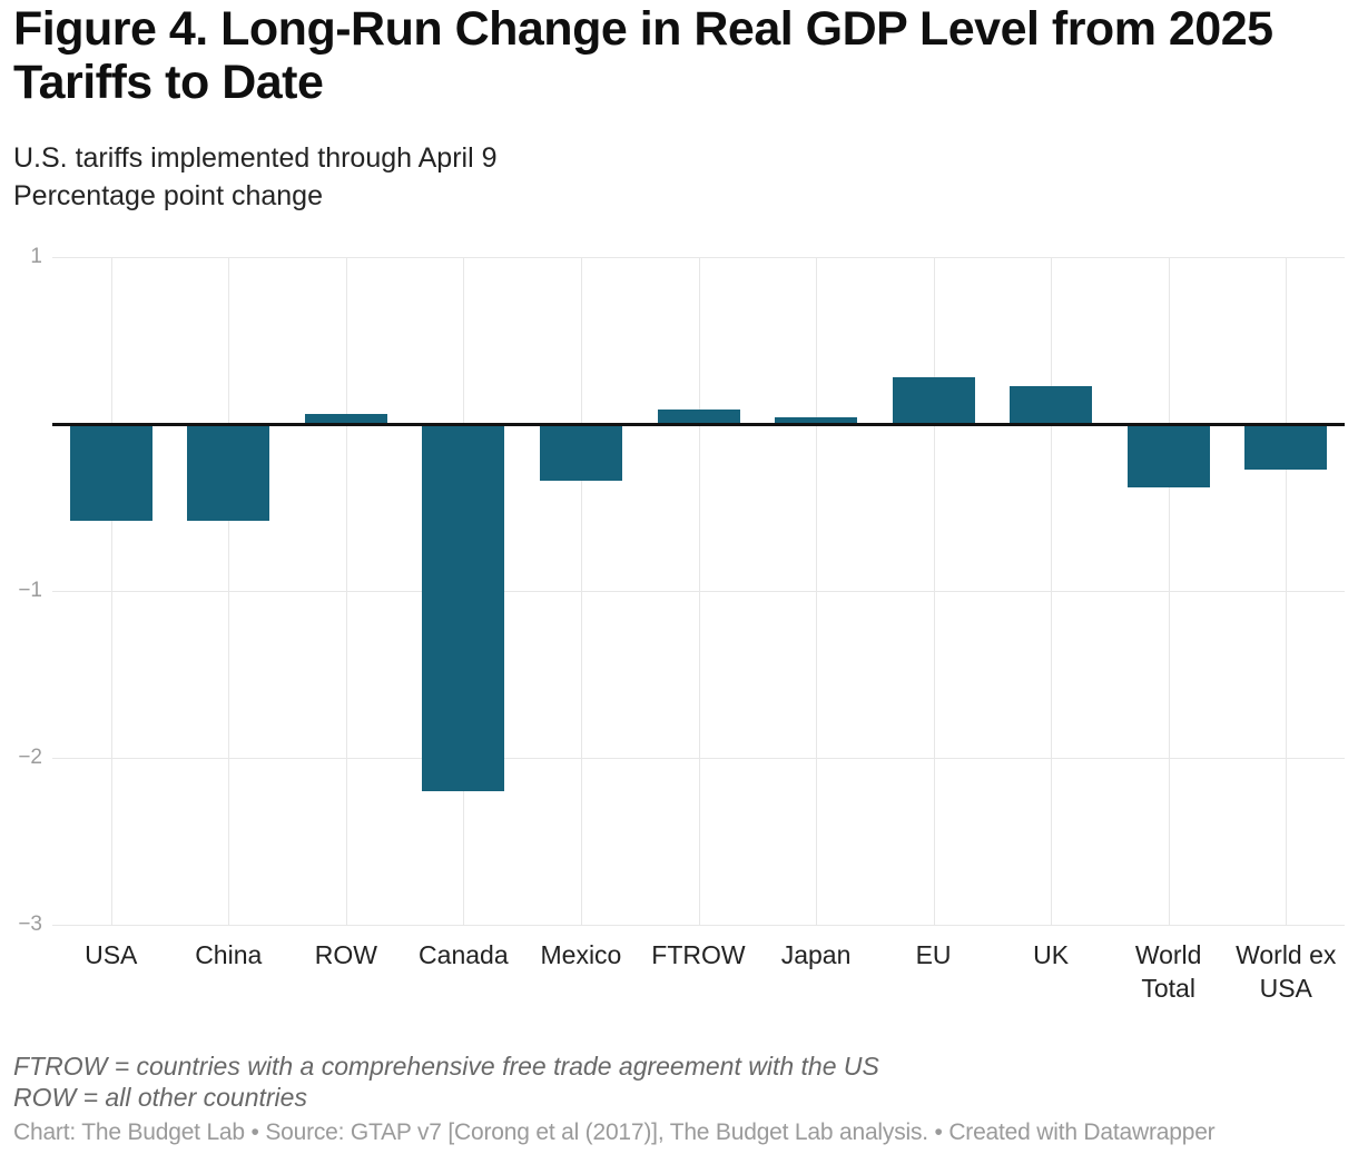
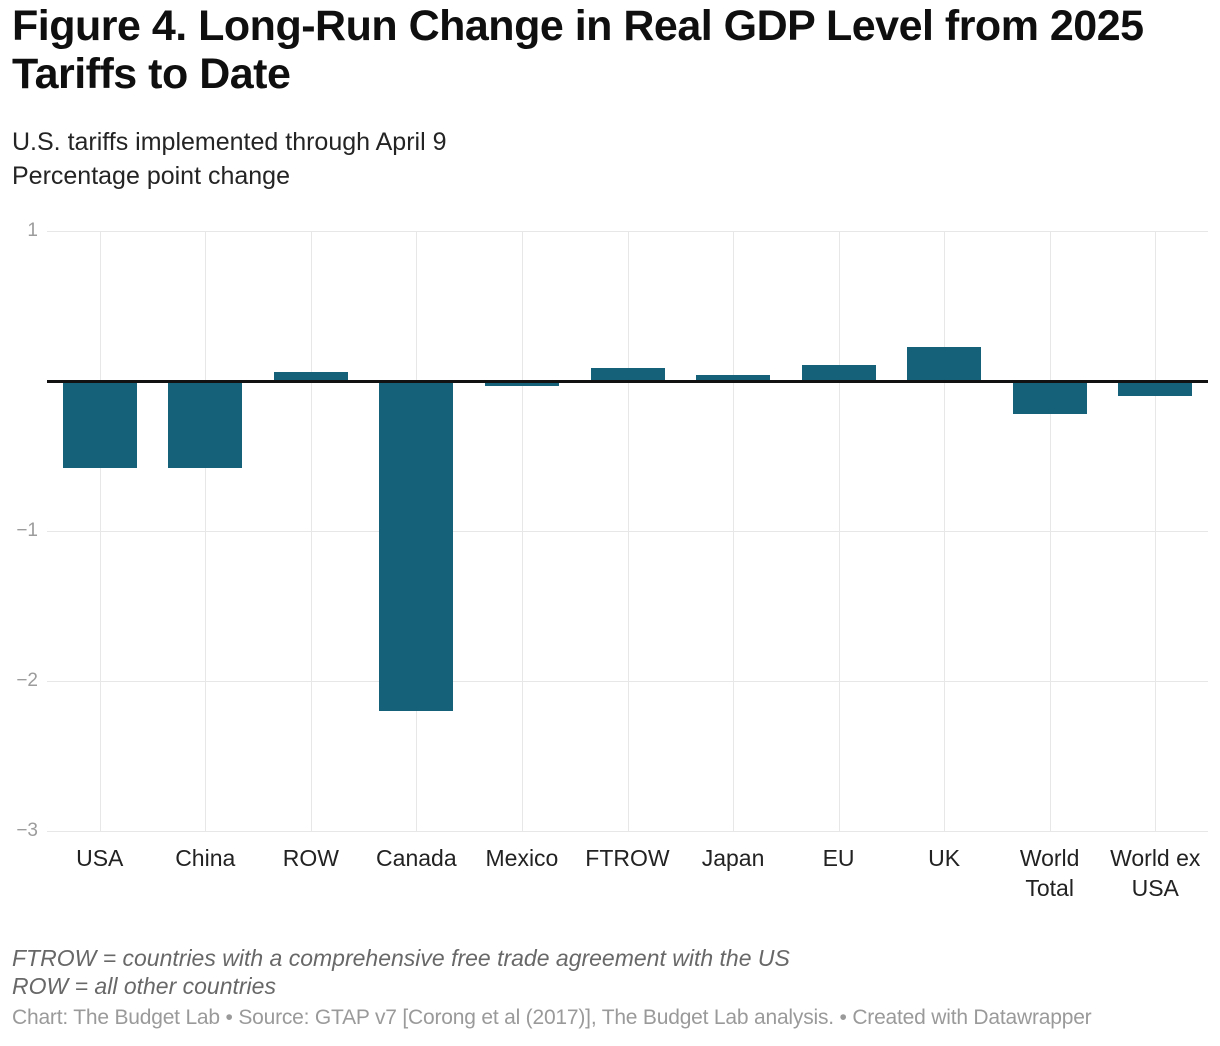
Mexico: -0.34 -> -0.03
EU: 0.28 -> 0.11
World Total: -0.38 -> -0.22
World ex USA: -0.27 -> -0.10
